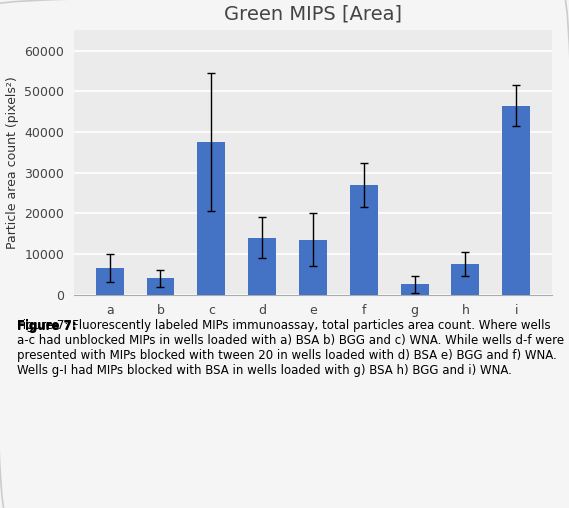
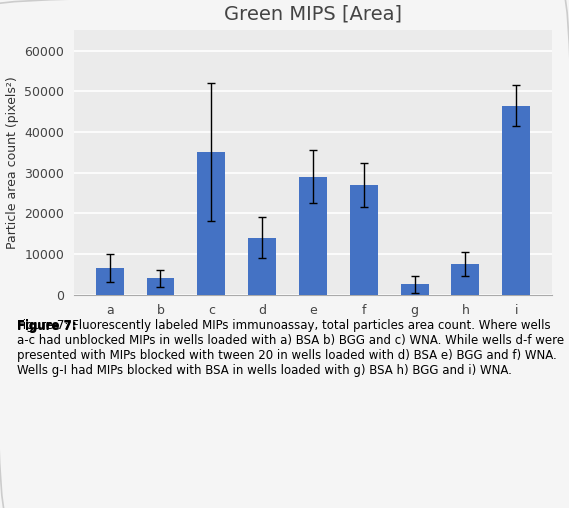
c: 37500 -> 35000
e: 13500 -> 29000
